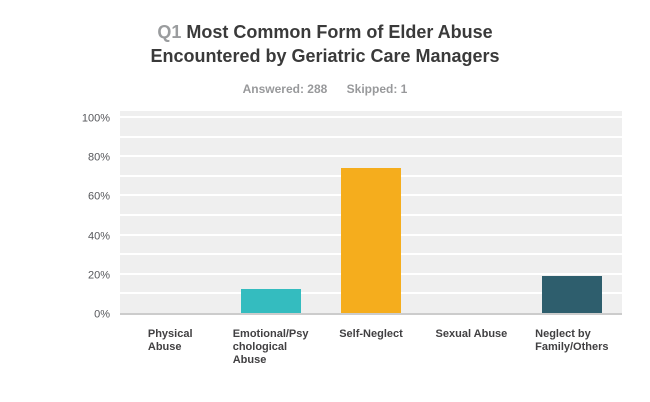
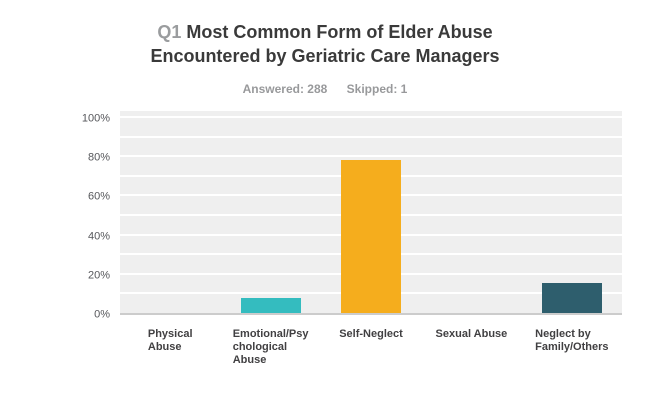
Emotional/Psychological Abuse: 12% -> 8%
Self-Neglect: 74% -> 78%
Neglect by Family/Others: 19% -> 15%
